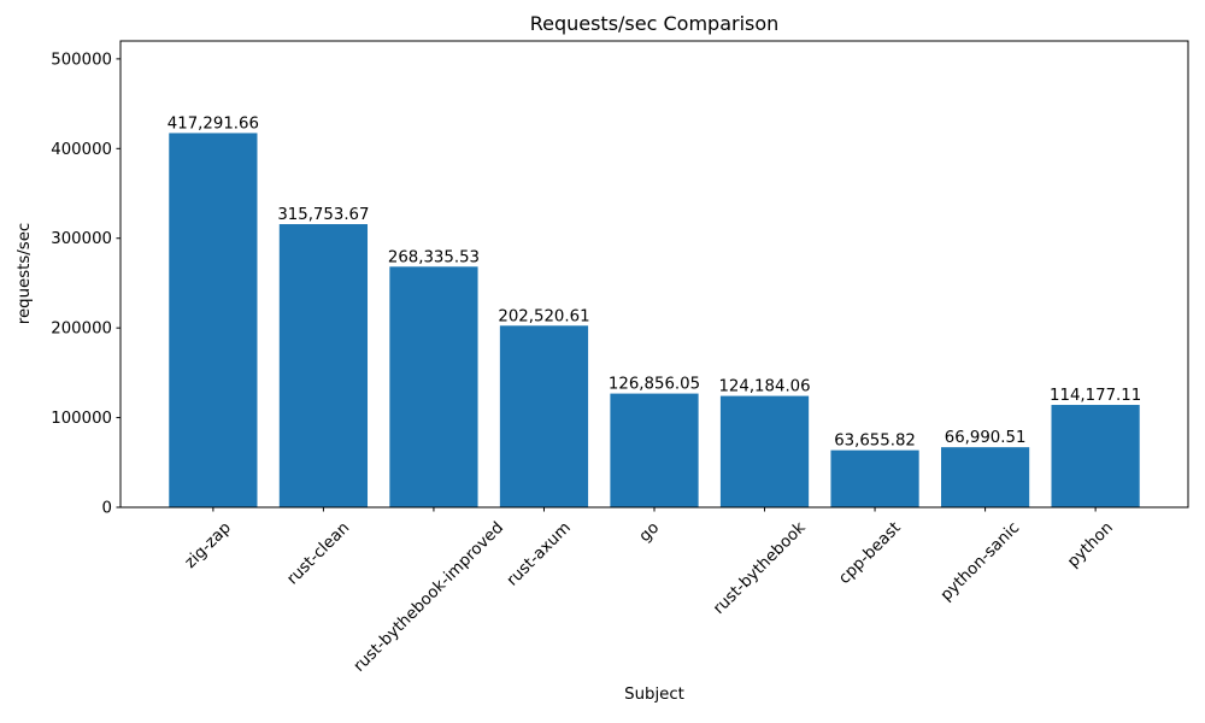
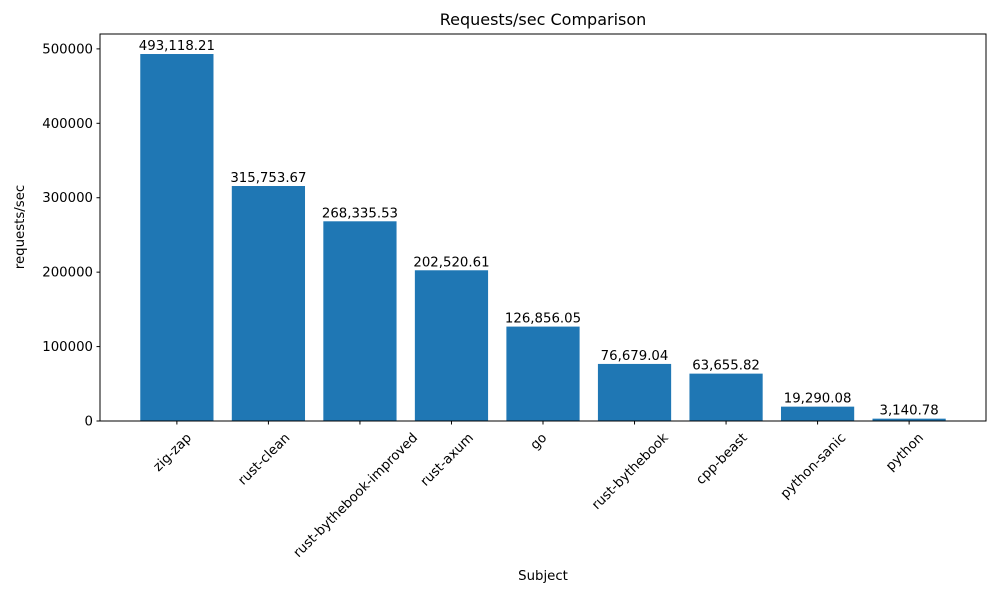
zig-zap: 417,291.66 -> 493,118.21
rust-bythebook: 124,184.06 -> 76,679.04
python-sanic: 66,990.51 -> 19,290.08
python: 114,177.11 -> 3,140.78
